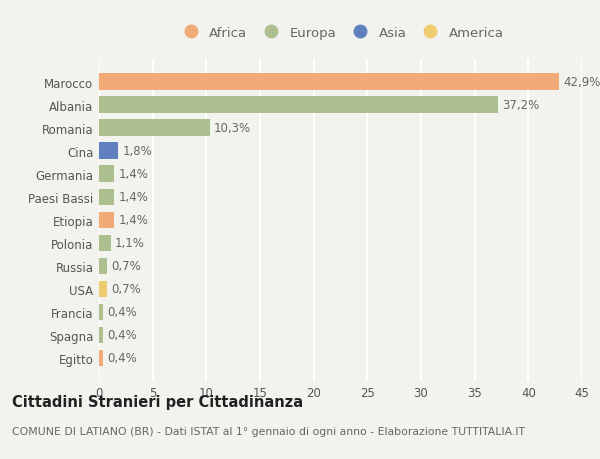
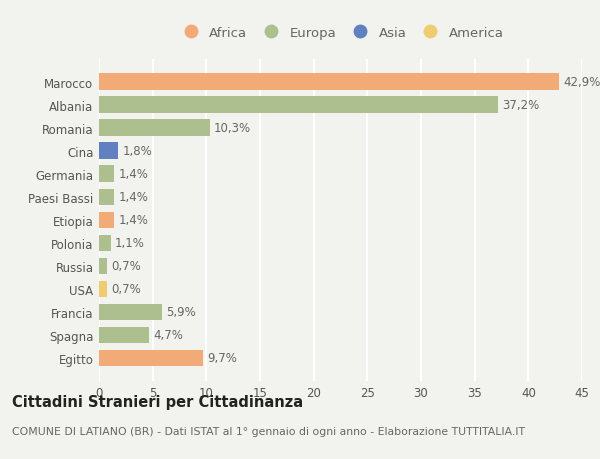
Francia: 0,4% -> 5,9%
Spagna: 0,4% -> 4,7%
Egitto: 0,4% -> 9,7%
